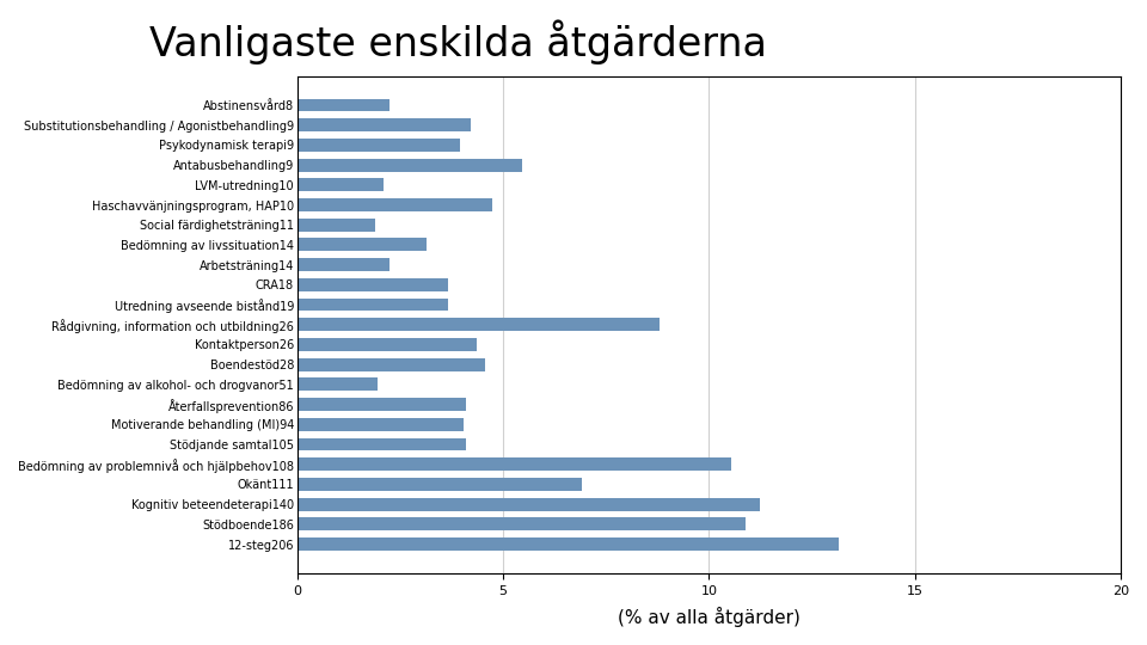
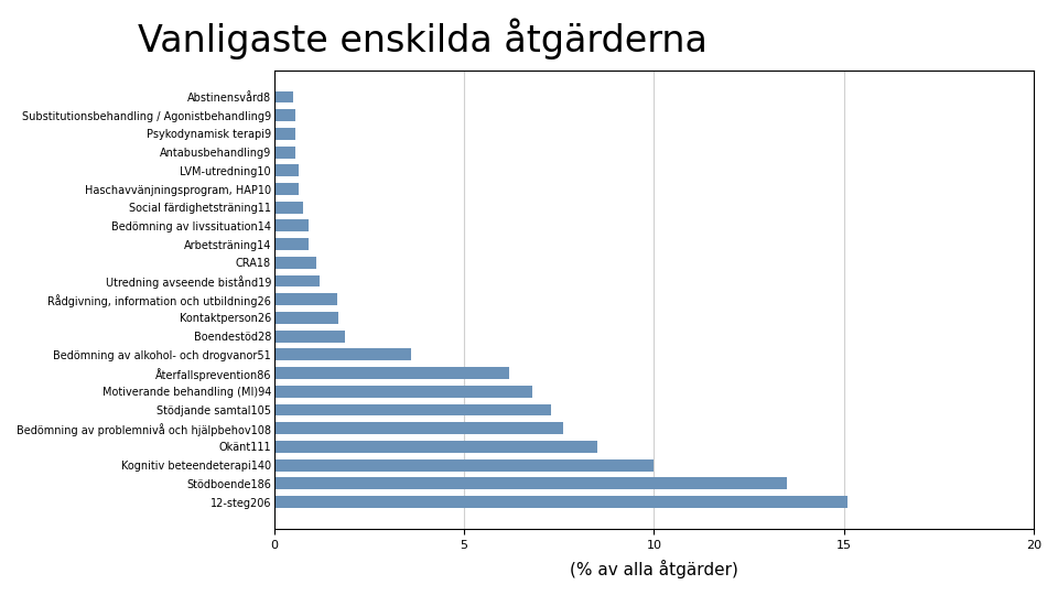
Abstinensvård8: 2.25 -> 0.50
Substitutionsbehandling / Agonistbehandling9: 4.20 -> 0.55
Psykodynamisk terapi9: 3.95 -> 0.55
Antabusbehandling9: 5.45 -> 0.55
LVM-utredning10: 2.10 -> 0.65
Haschavvänjningsprogram, HAP10: 4.75 -> 0.65
Social färdighetsträning11: 1.90 -> 0.75
Bedömning av livssituation14: 3.15 -> 0.90
Arbetsträning14: 2.25 -> 0.90
CRA18: 3.65 -> 1.10
Utredning avseende bistånd19: 3.65 -> 1.20
Rådgivning, information och utbildning26: 8.80 -> 1.65
Kontaktperson26: 4.35 -> 1.70
Boendestöd28: 4.55 -> 1.85
Bedömning av alkohol- och drogvanor51: 1.95 -> 3.60
Återfallsprevention86: 4.10 -> 6.20
Motiverande behandling (MI)94: 4.05 -> 6.80
Stödjande samtal105: 4.10 -> 7.30
Bedömning av problemnivå och hjälpbehov108: 10.55 -> 7.60
Okänt111: 6.90 -> 8.50
Kognitiv beteendeterapi140: 11.25 -> 10.00
Stödboende186: 10.90 -> 13.50
12-steg206: 13.15 -> 15.10
